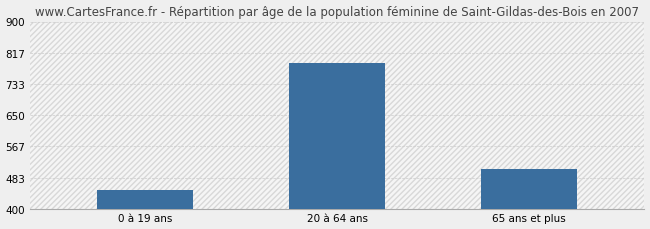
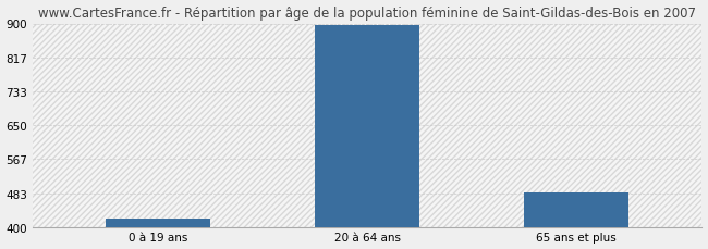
0 à 19 ans: 450 -> 421
20 à 64 ans: 790 -> 897
65 ans et plus: 505 -> 484
